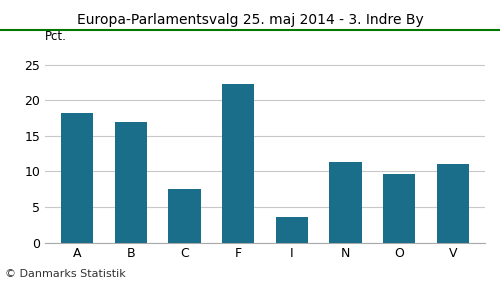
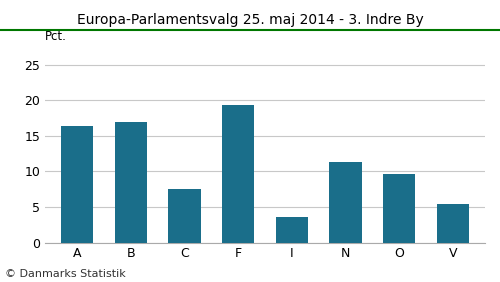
A: 18.2 -> 16.4
F: 22.3 -> 19.4
V: 11.0 -> 5.4
